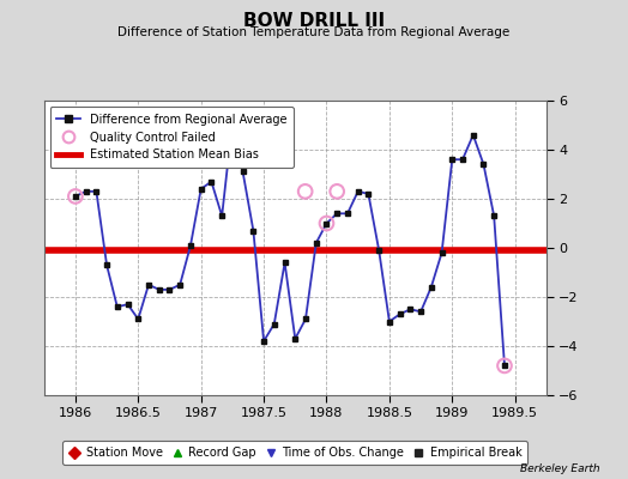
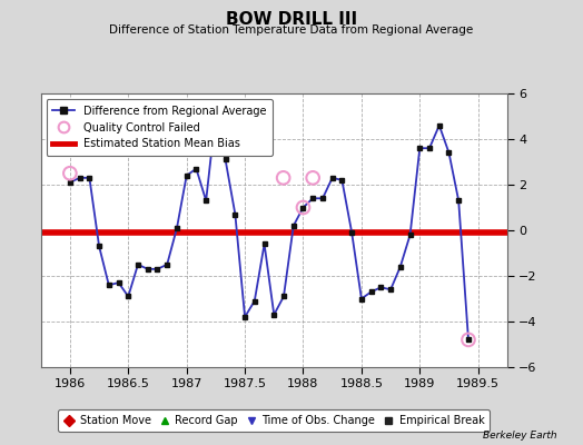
Quality Control Failed/1986: 2.1 -> 2.5
